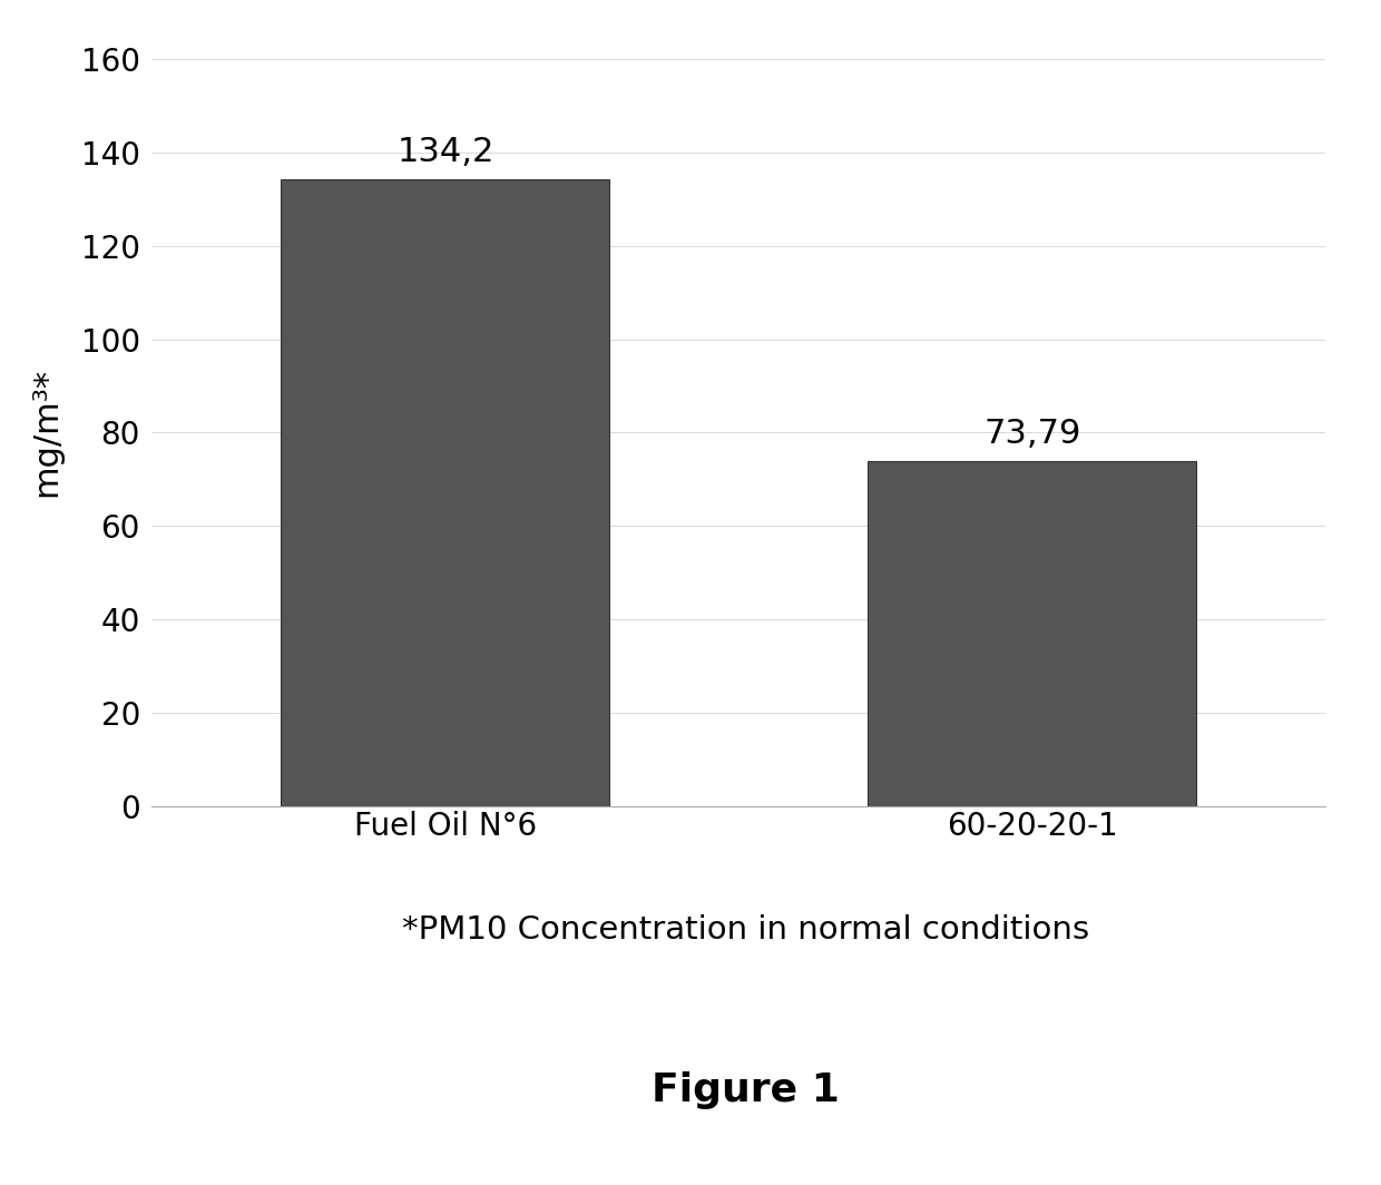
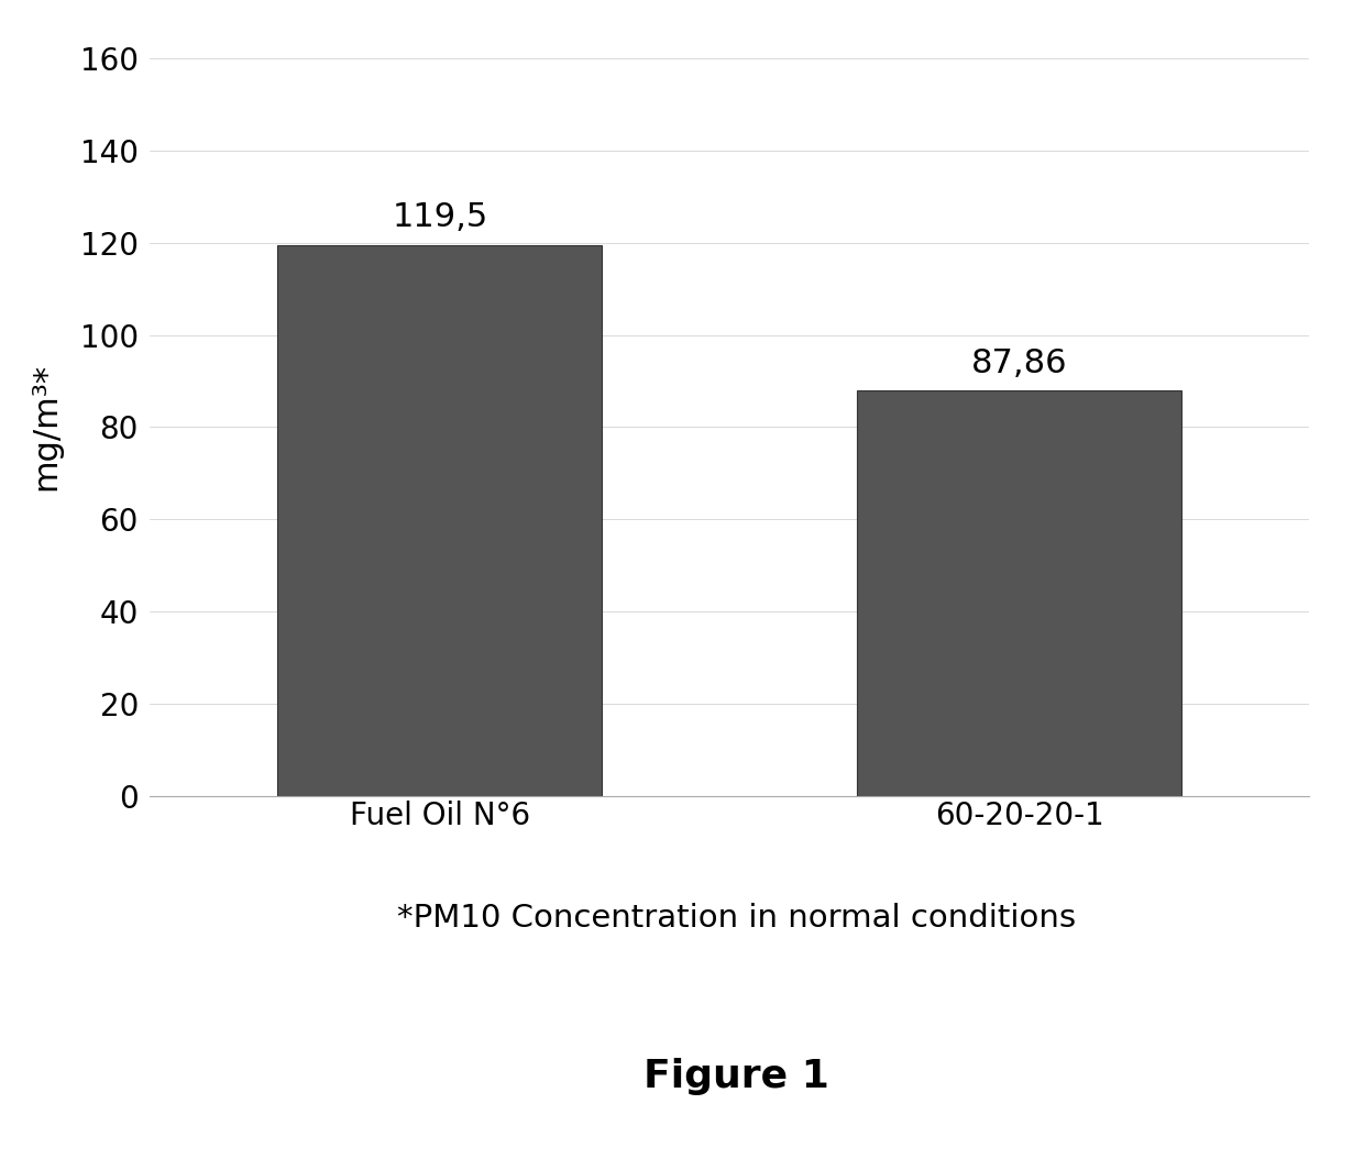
Fuel Oil N°6: 134,2 -> 119,5
60-20-20-1: 73,79 -> 87,86
